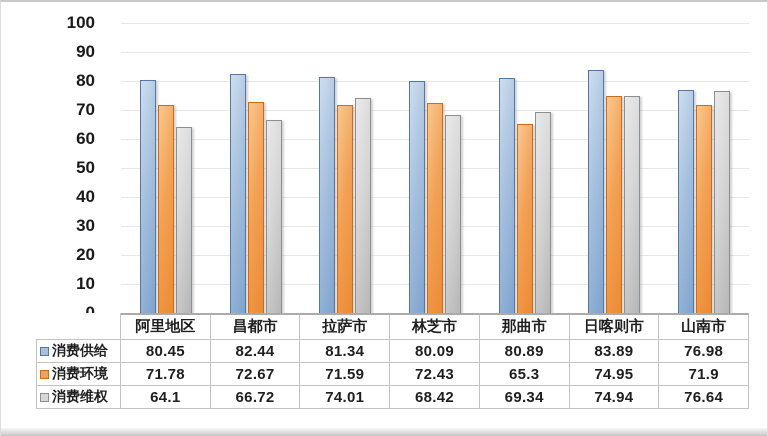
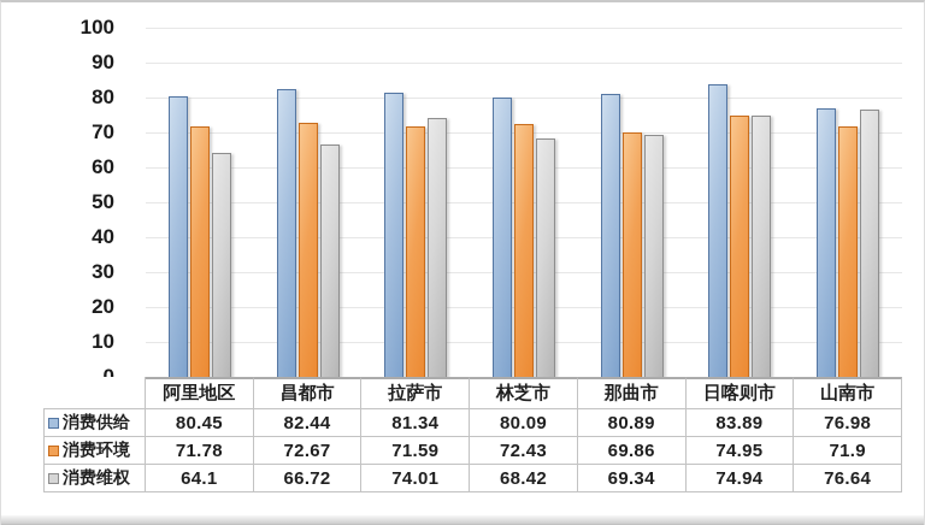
消费环境/那曲市: 65.3 -> 69.86
